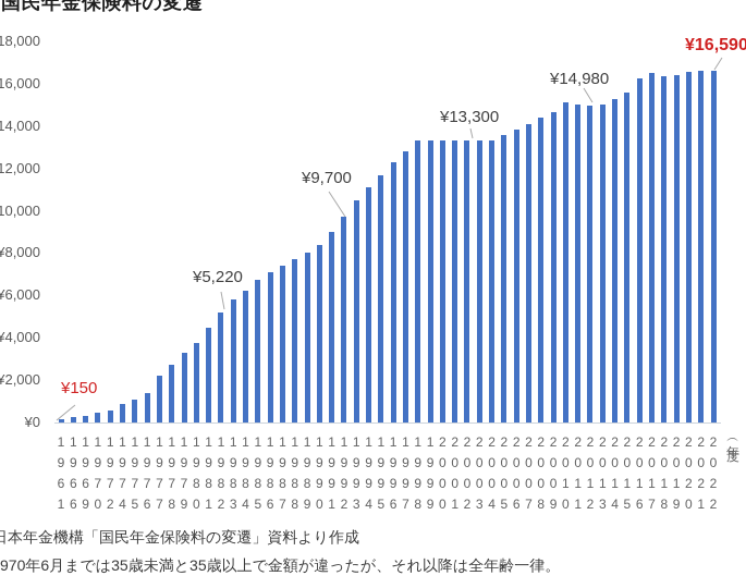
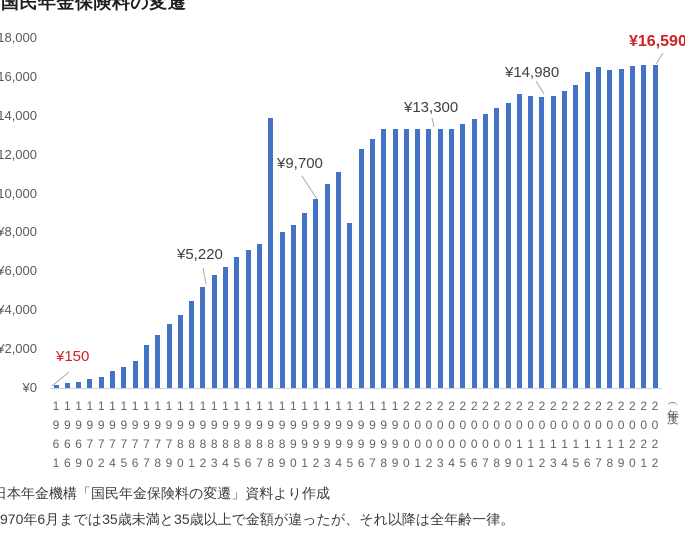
1988: ¥7700 -> ¥13900
1995: ¥11700 -> ¥8500
